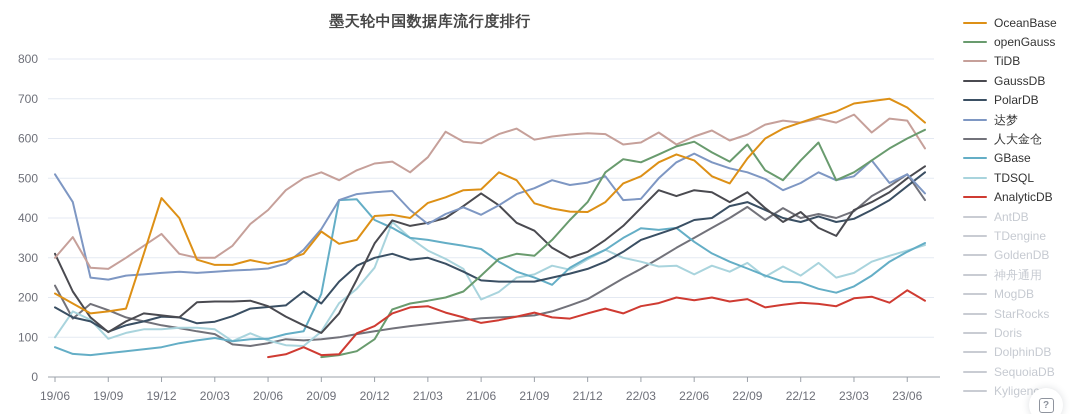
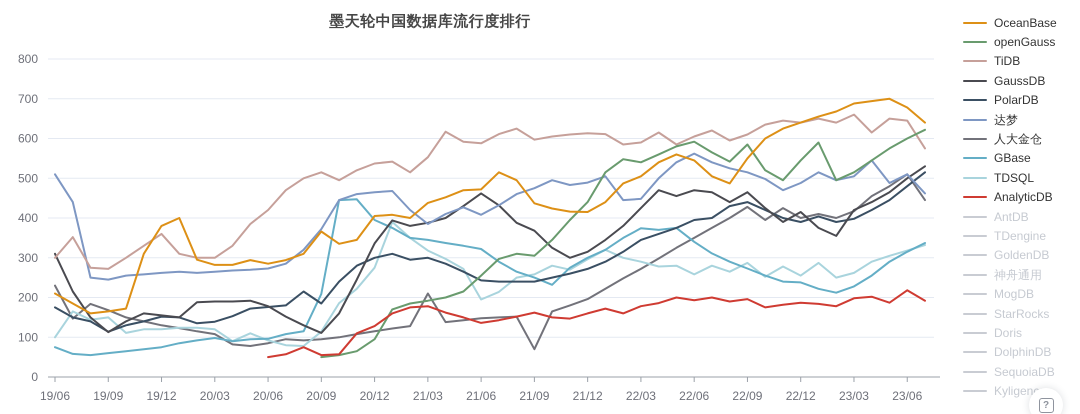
TDSQL/19/09: 100 -> 150
OceanBase/19/12: 450 -> 380
人大金仓/21/03: 130 -> 210
人大金仓/21/09: 160 -> 70
